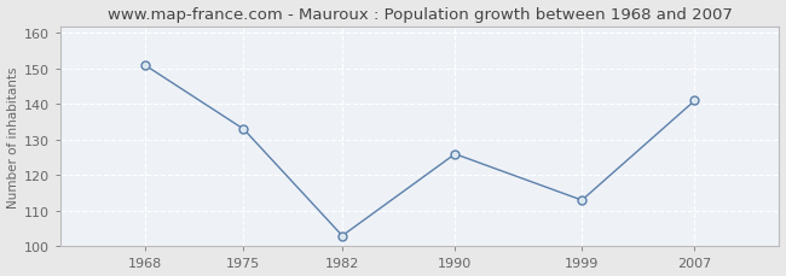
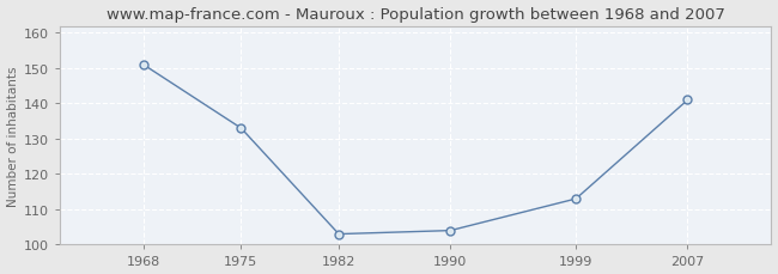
1990: 126 -> 104
